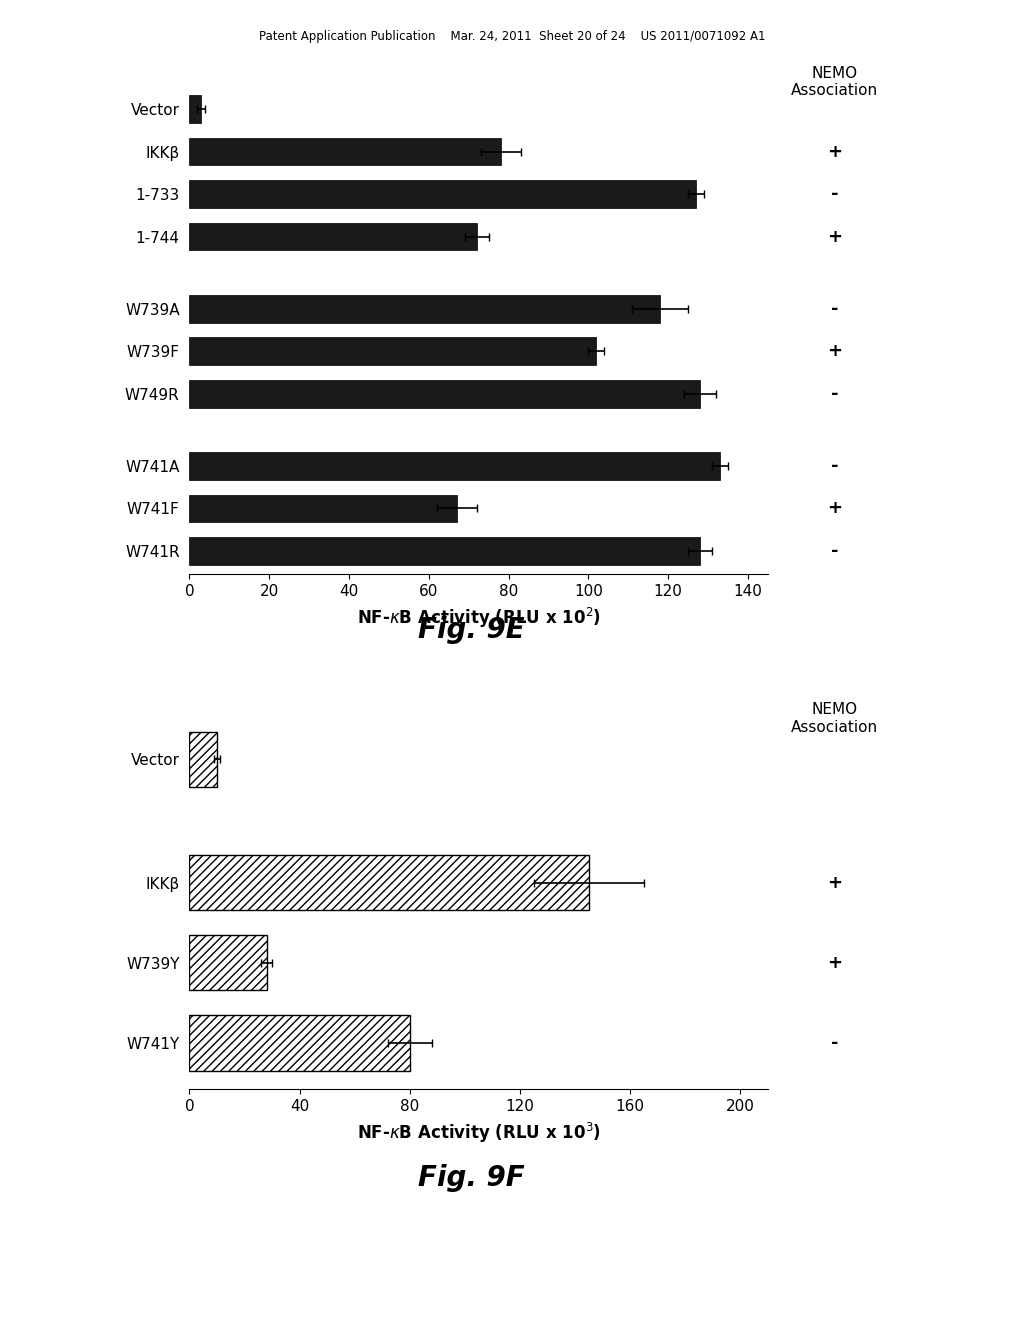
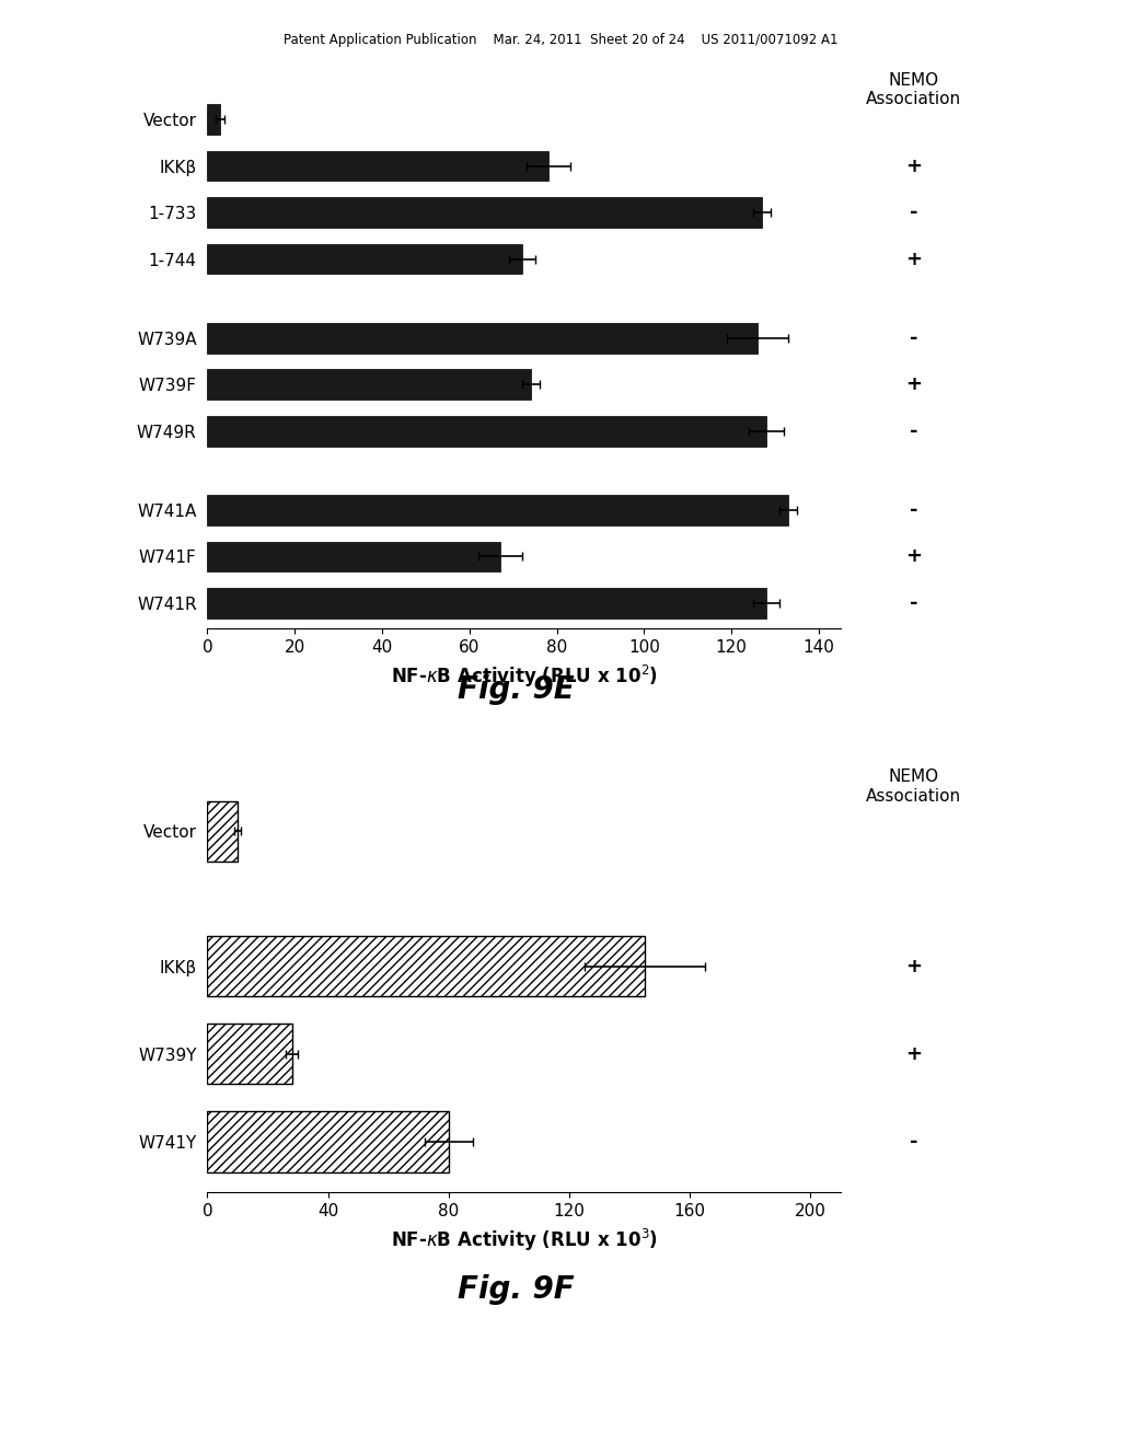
W739A: 118 -> 126
W739F: 102 -> 74
